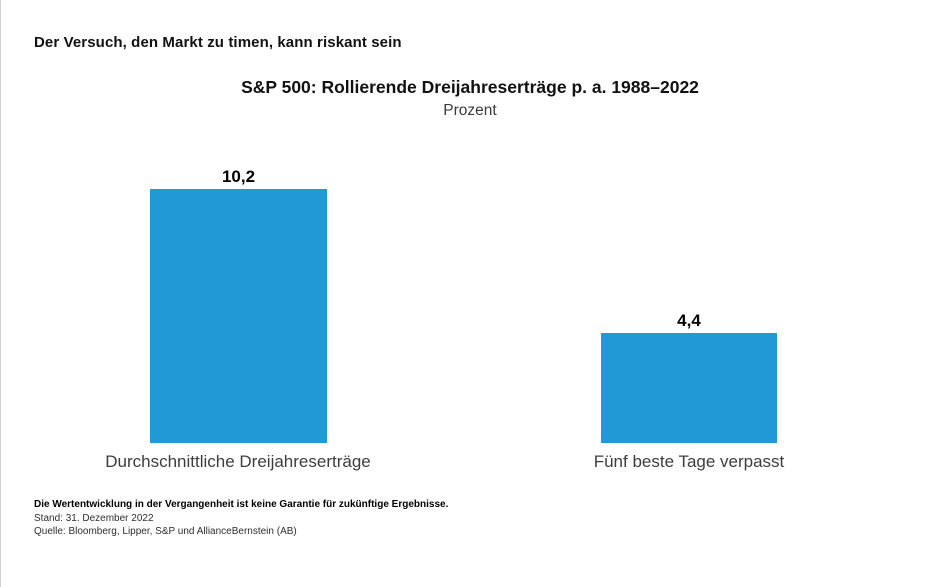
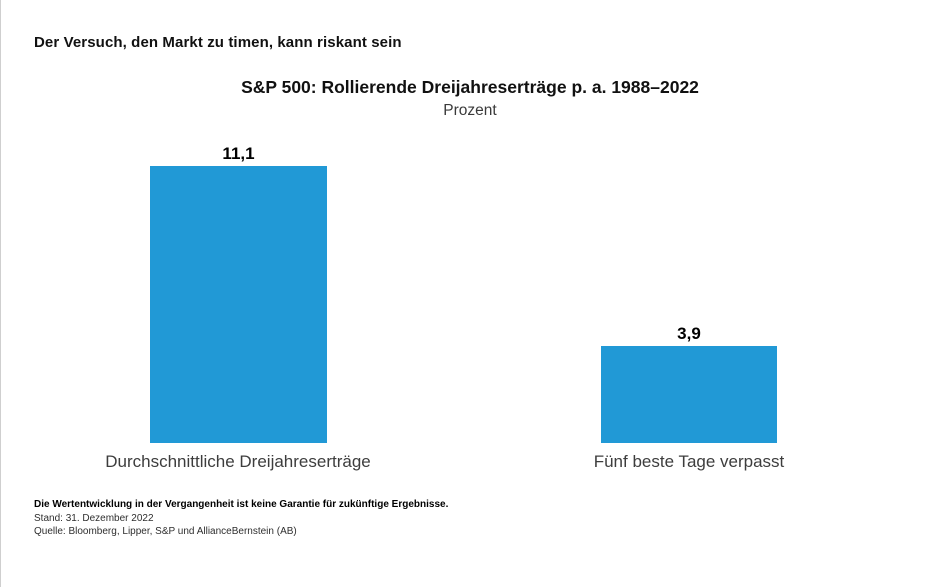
Durchschnittliche Dreijahreserträge: 10,2 -> 11,1
Fünf beste Tage verpasst: 4,4 -> 3,9
